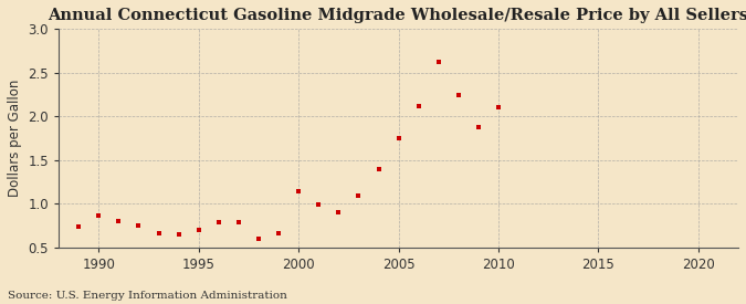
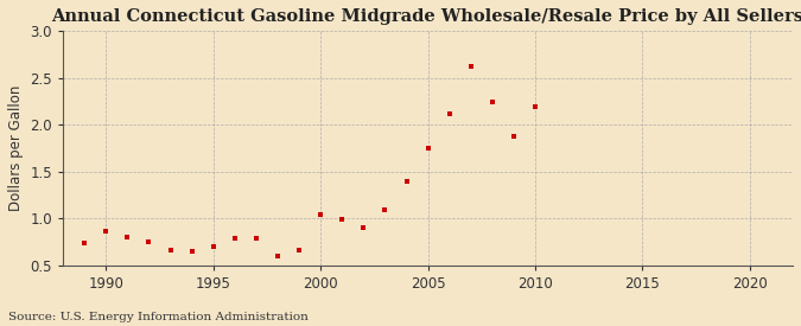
2000: 1.14 -> 1.05
2010: 2.10 -> 2.20
